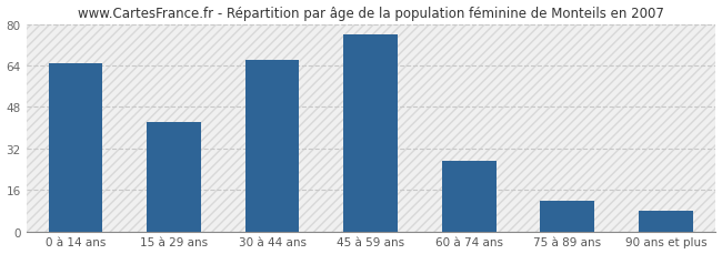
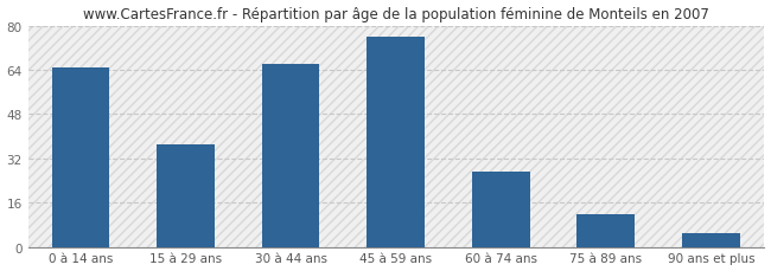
15 à 29 ans: 42 -> 37
90 ans et plus: 8 -> 5
